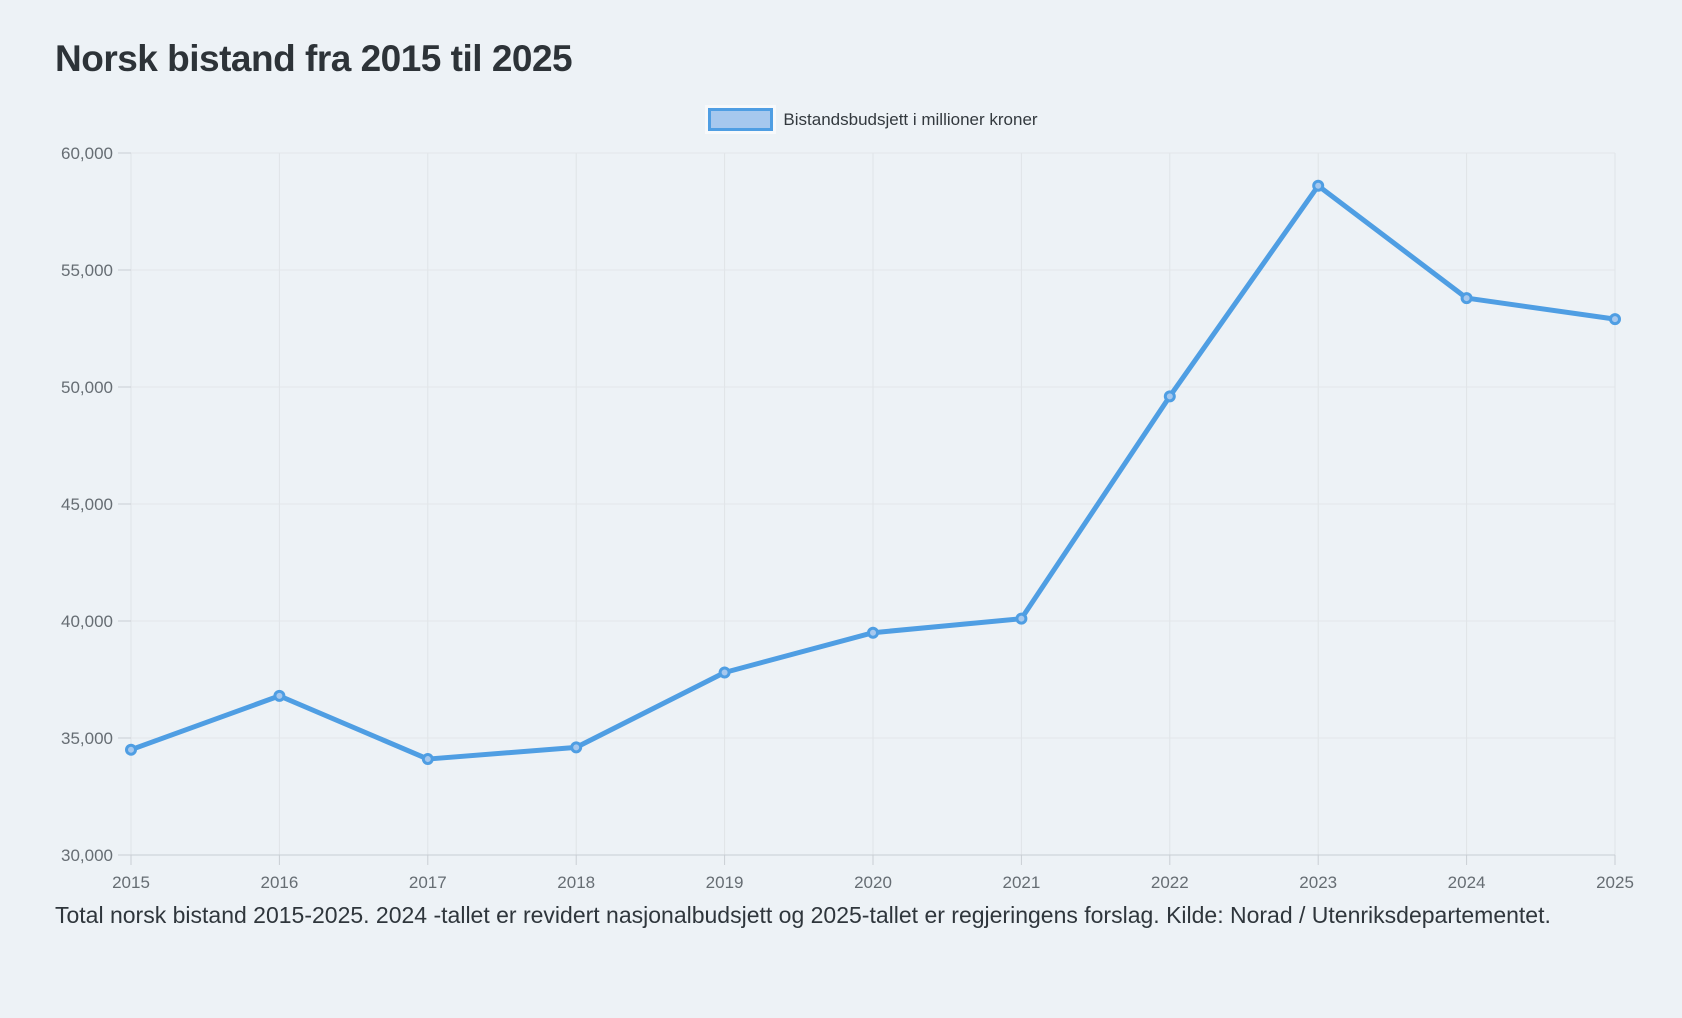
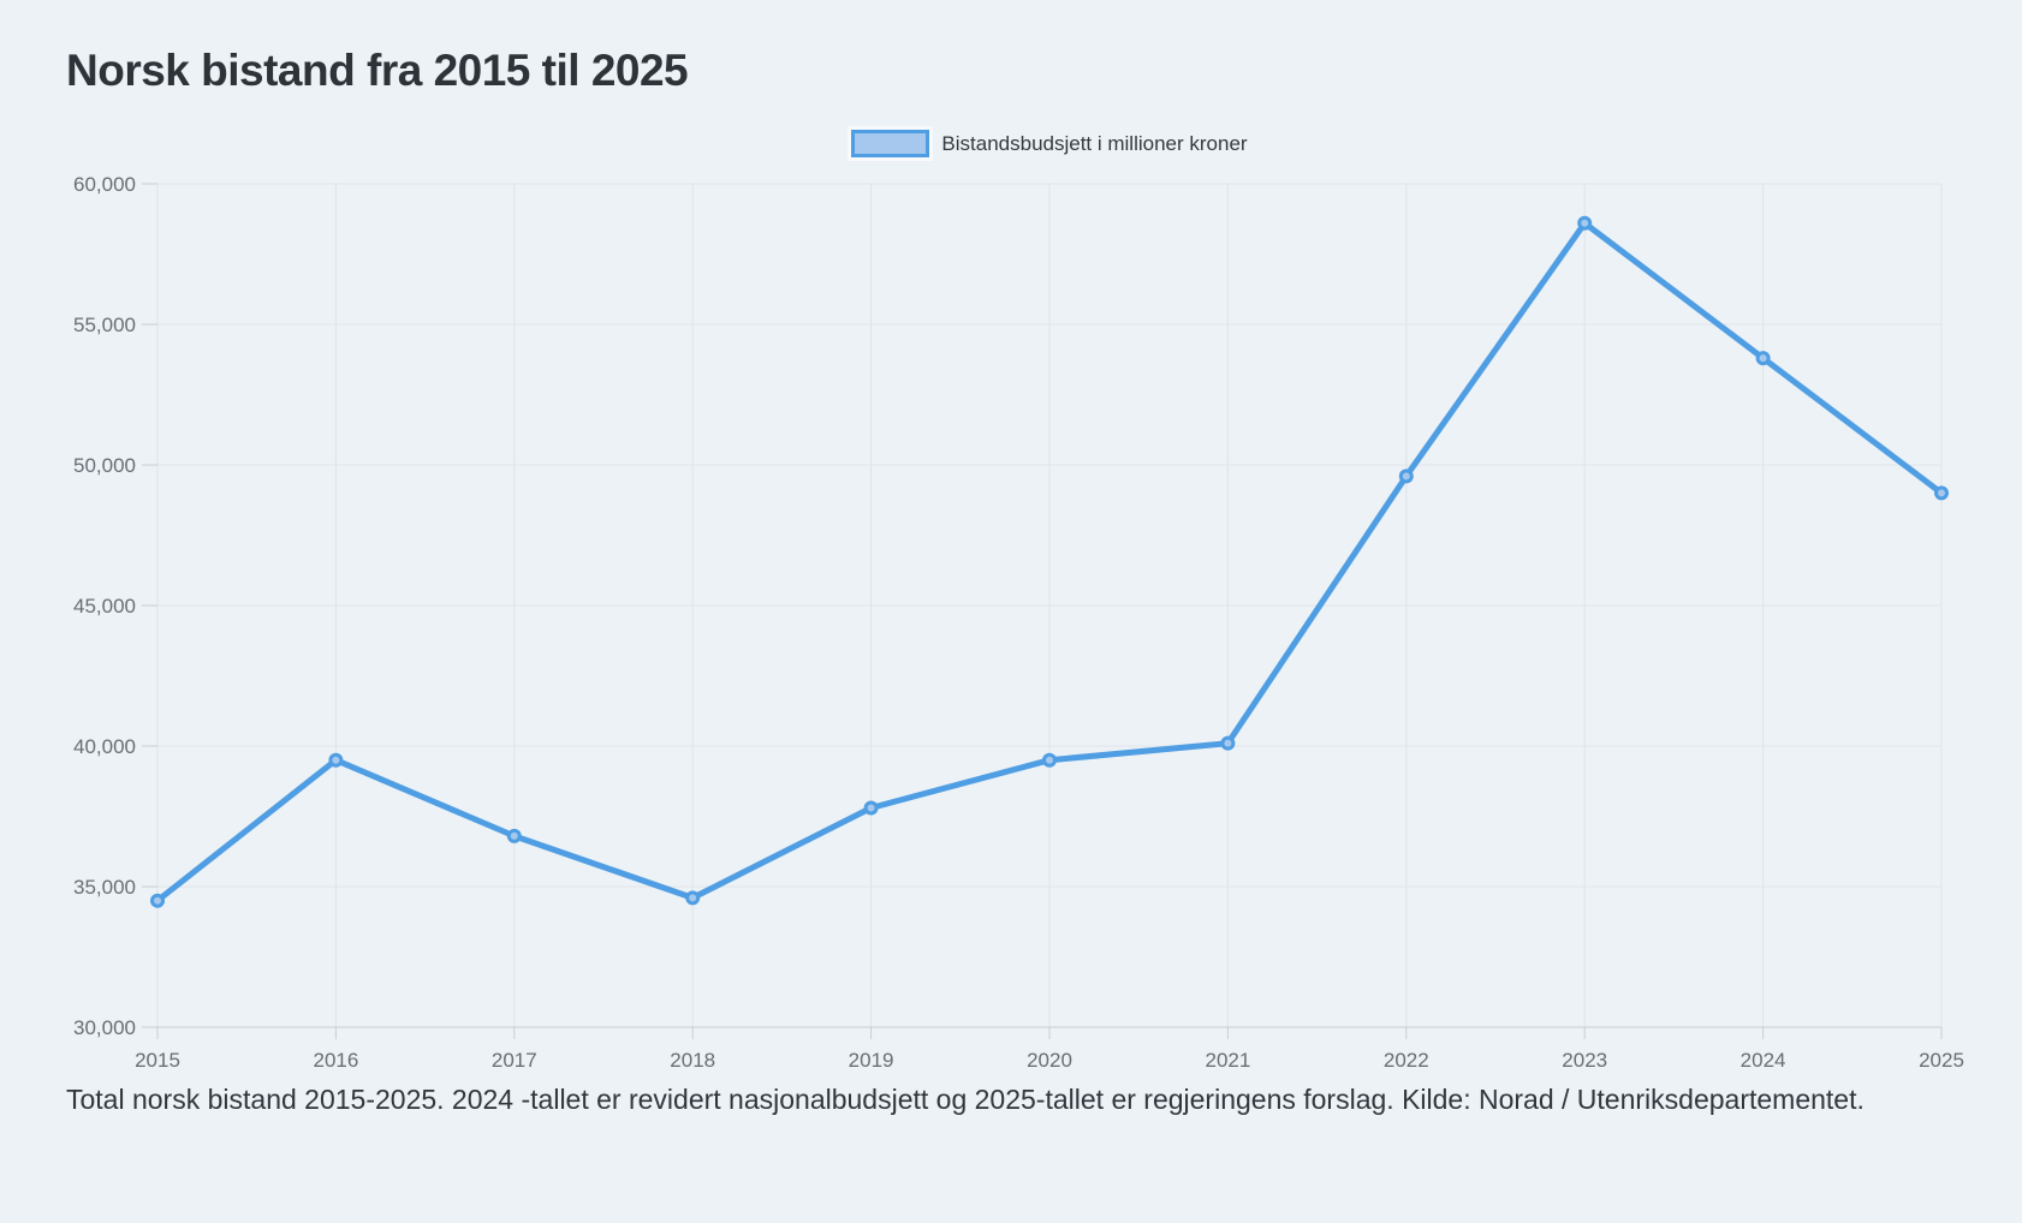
2016: 36800 -> 39500
2017: 34100 -> 36800
2025: 52900 -> 49000
